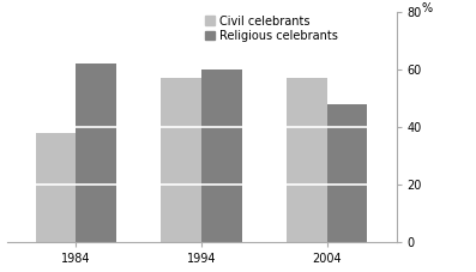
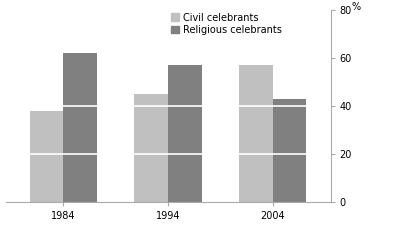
Civil celebrants/1994: 57 -> 45
Religious celebrants/1994: 60 -> 57
Religious celebrants/2004: 48 -> 43
